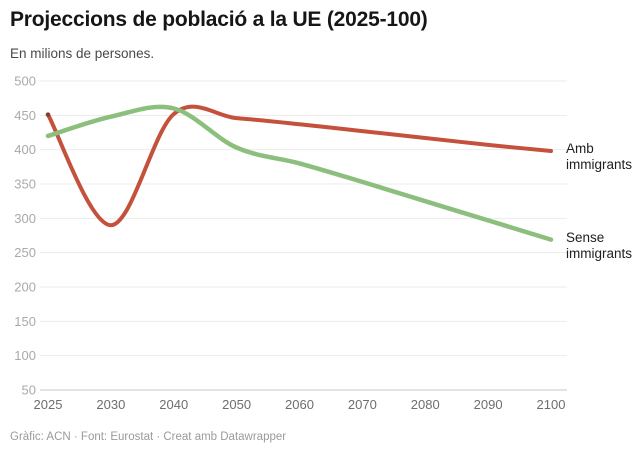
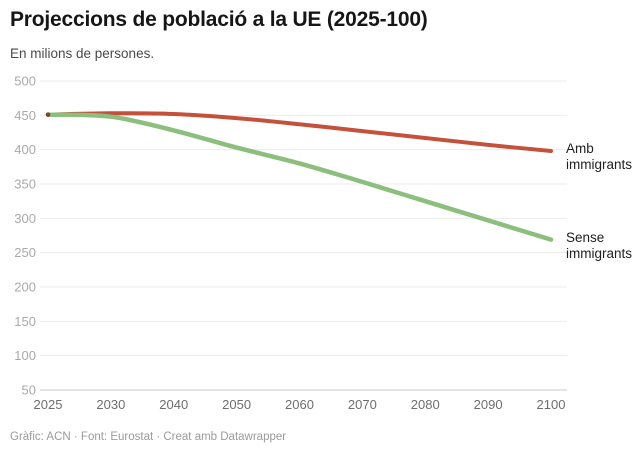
Sense immigrants/2025: 420 -> 450
Amb immigrants/2030: 290 -> 450
Sense immigrants/2040: 460 -> 430
